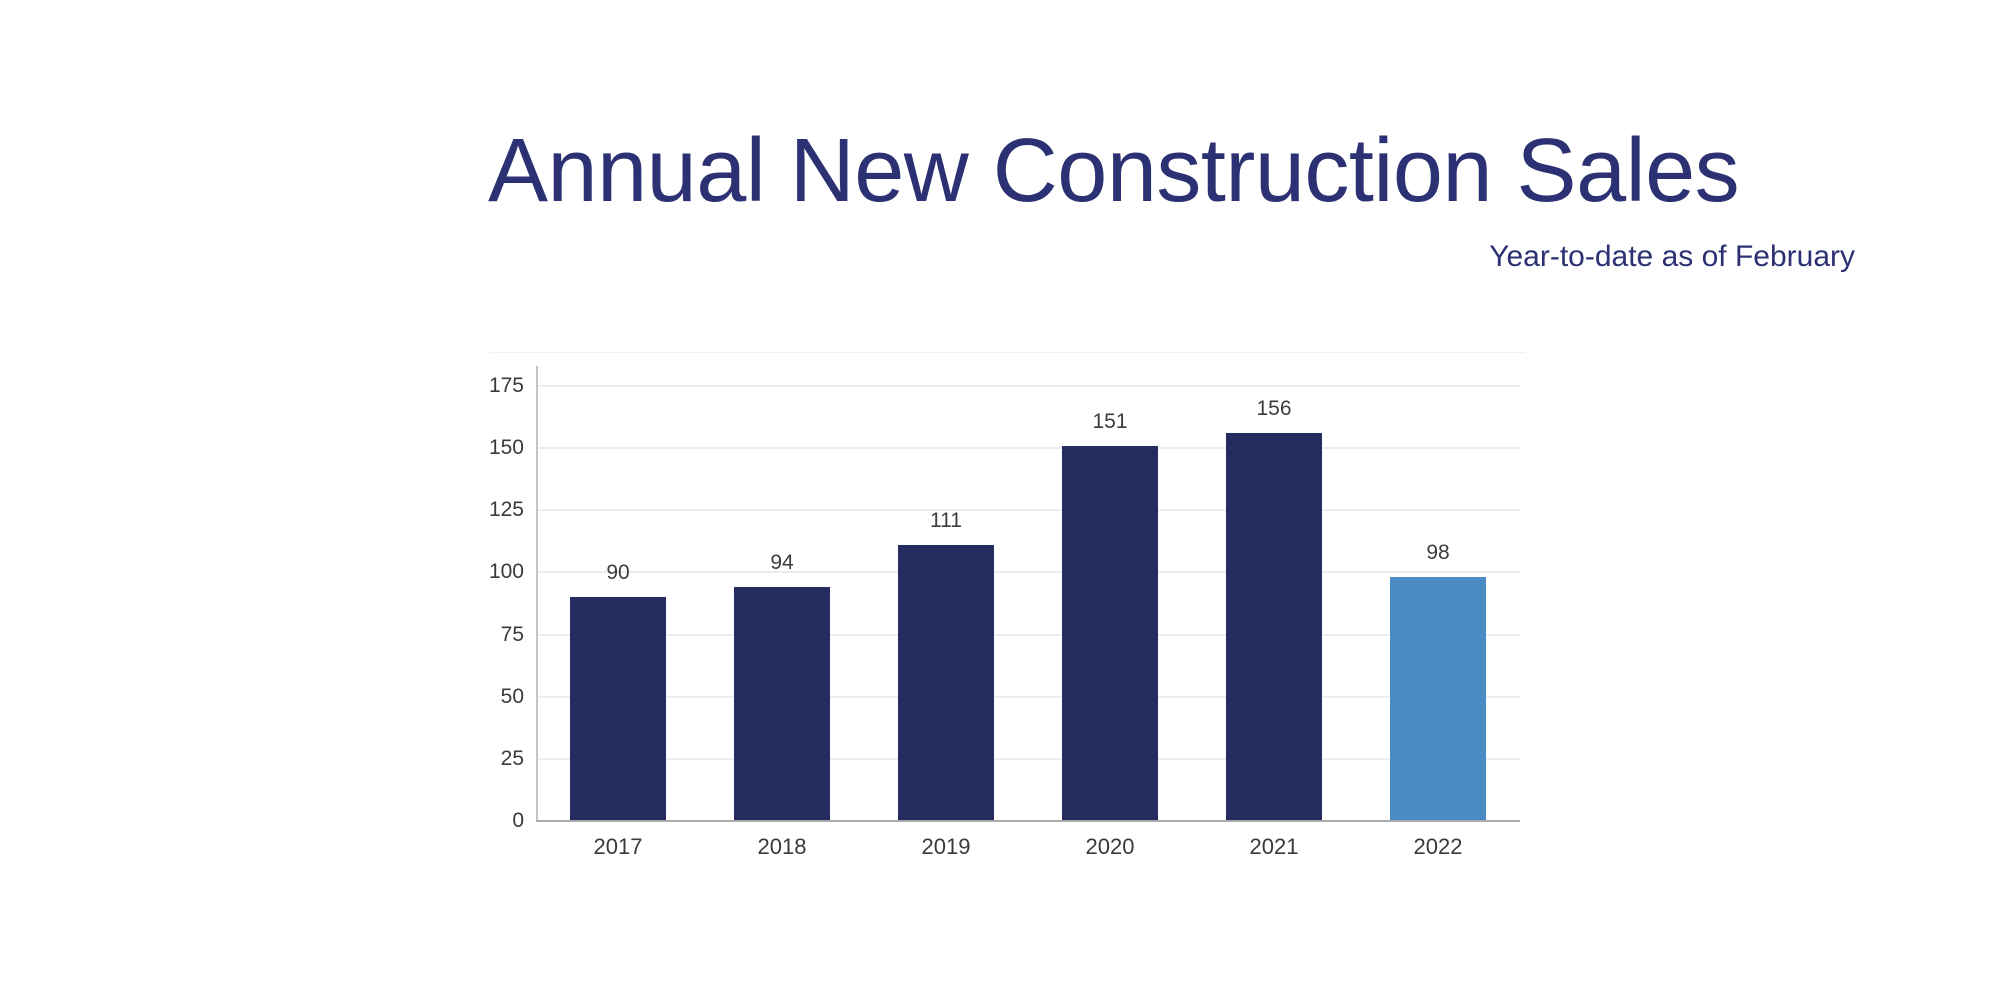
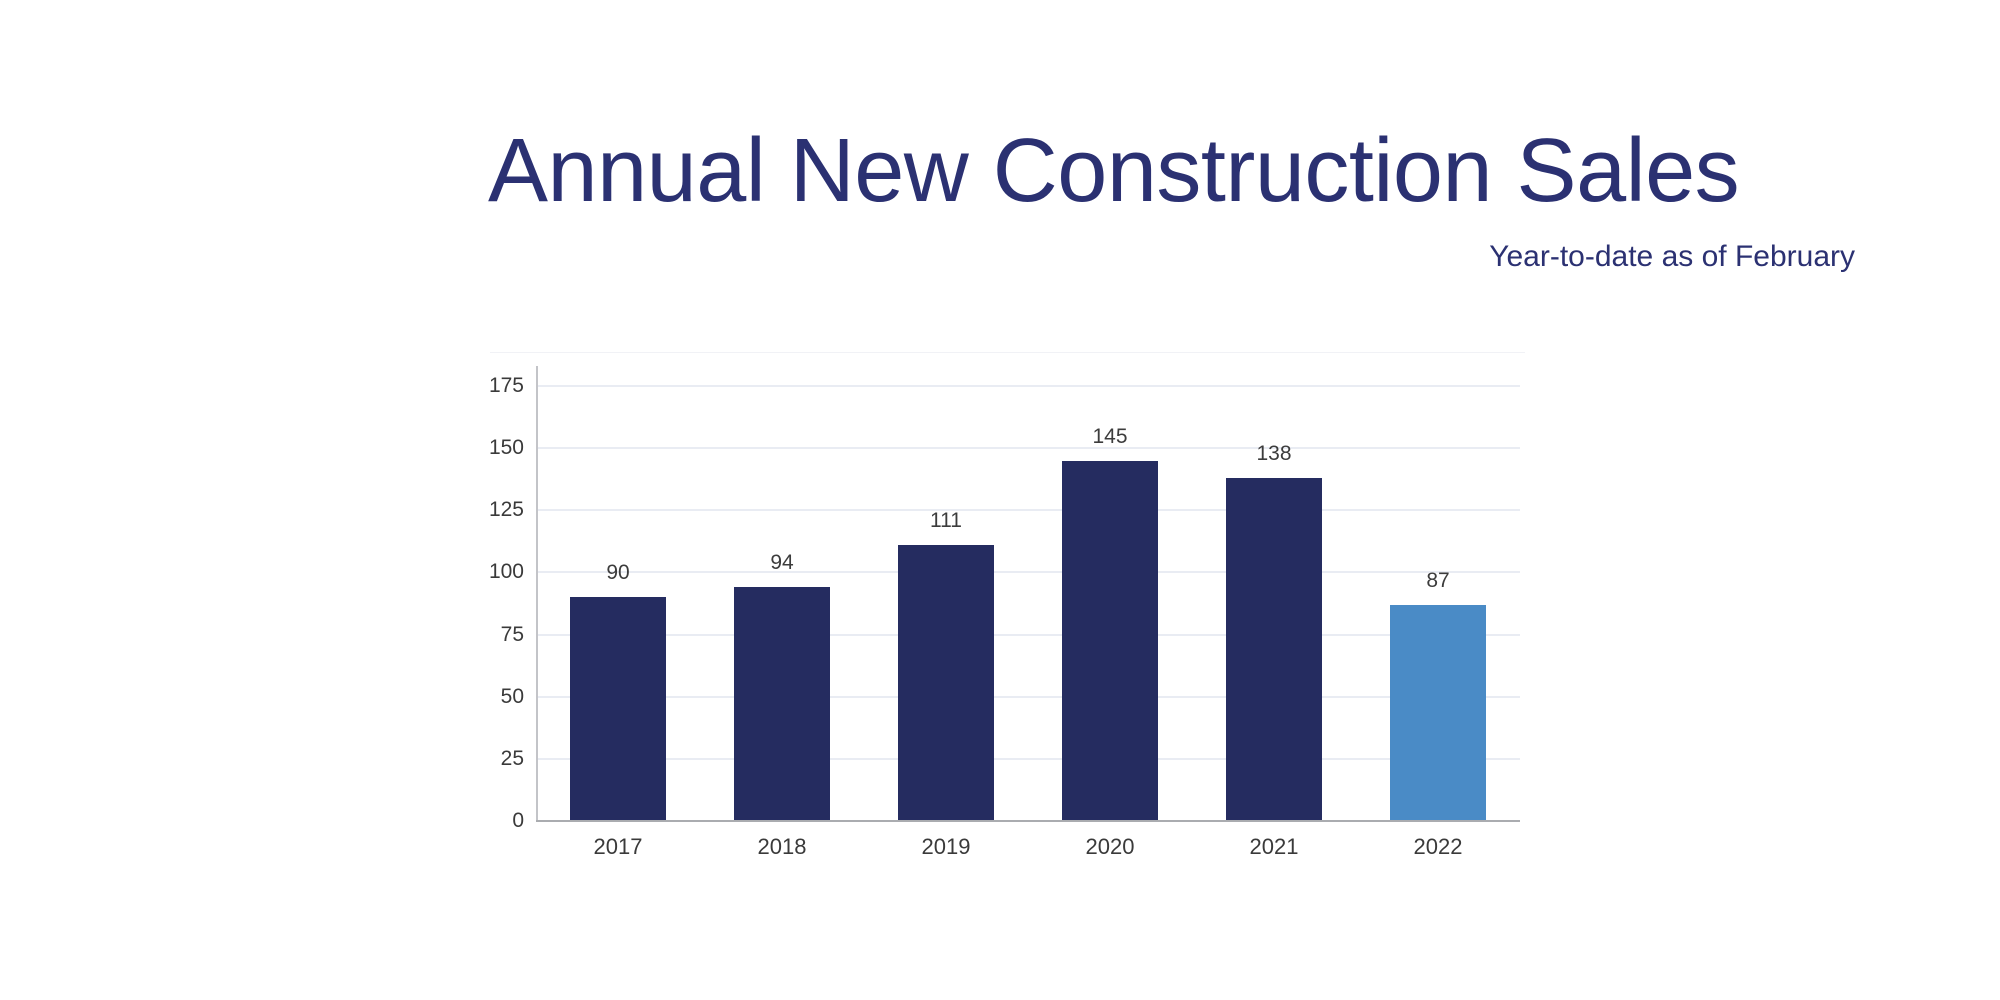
2020: 151 -> 145
2021: 156 -> 138
2022: 98 -> 87
